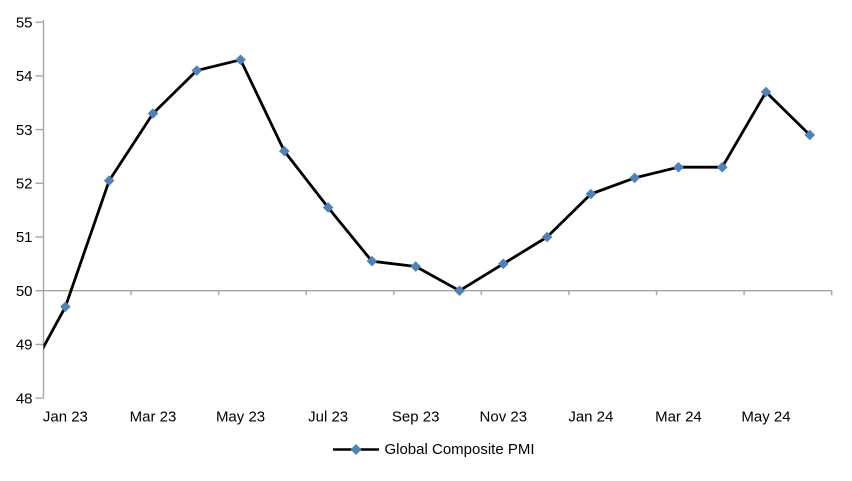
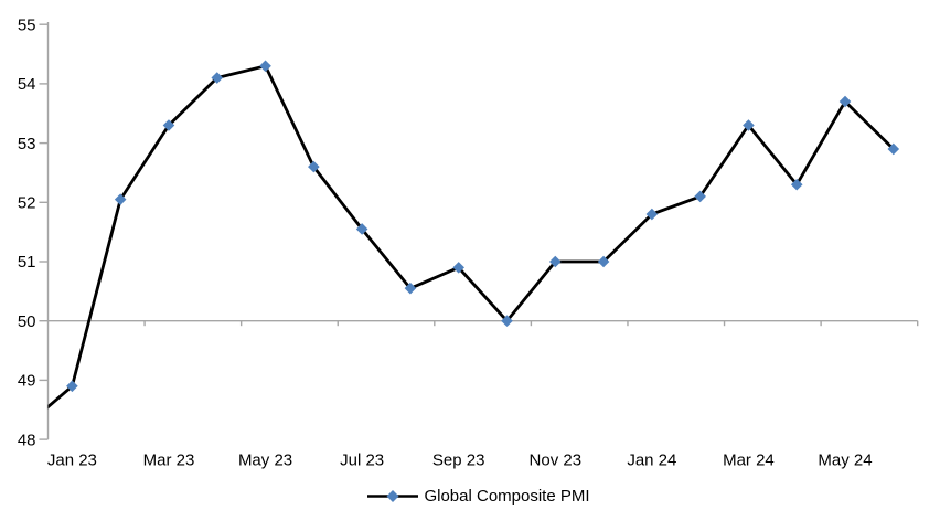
Jan 23: 49.7 -> 48.9
Sep 23: 50.5 -> 50.9
Nov 23: 50.5 -> 51.0
Mar 24: 52.3 -> 53.3
